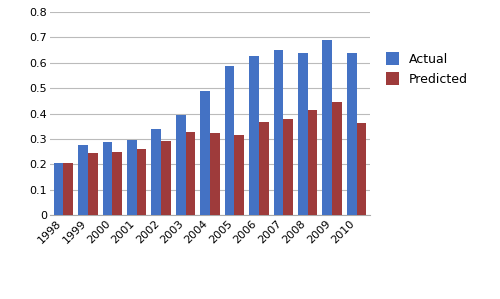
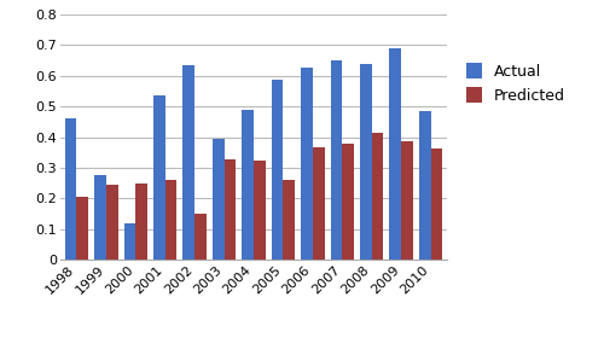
Actual/1998: 0.205 -> 0.460
Actual/2000: 0.290 -> 0.120
Actual/2001: 0.298 -> 0.535
Actual/2002: 0.340 -> 0.635
Predicted/2002: 0.292 -> 0.150
Predicted/2005: 0.315 -> 0.260
Predicted/2009: 0.447 -> 0.385
Actual/2010: 0.640 -> 0.485
